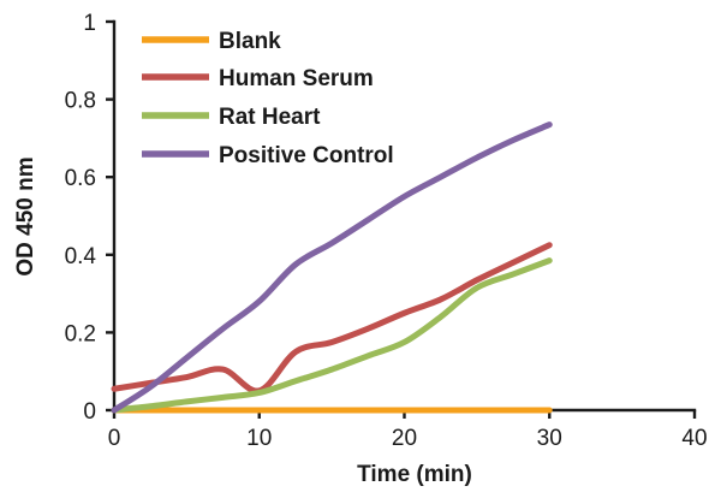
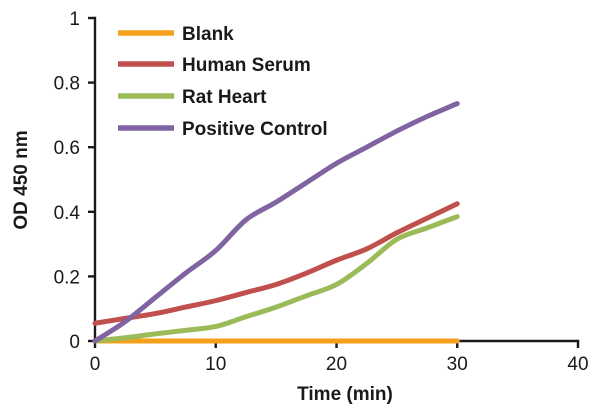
Human Serum/10: 0.05 -> 0.12
